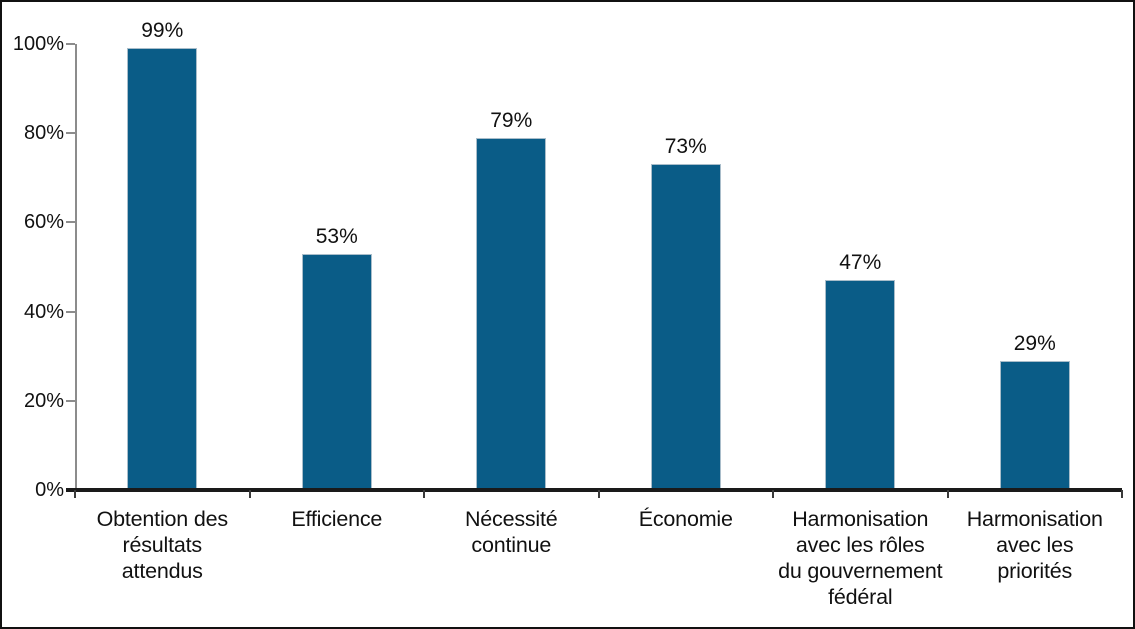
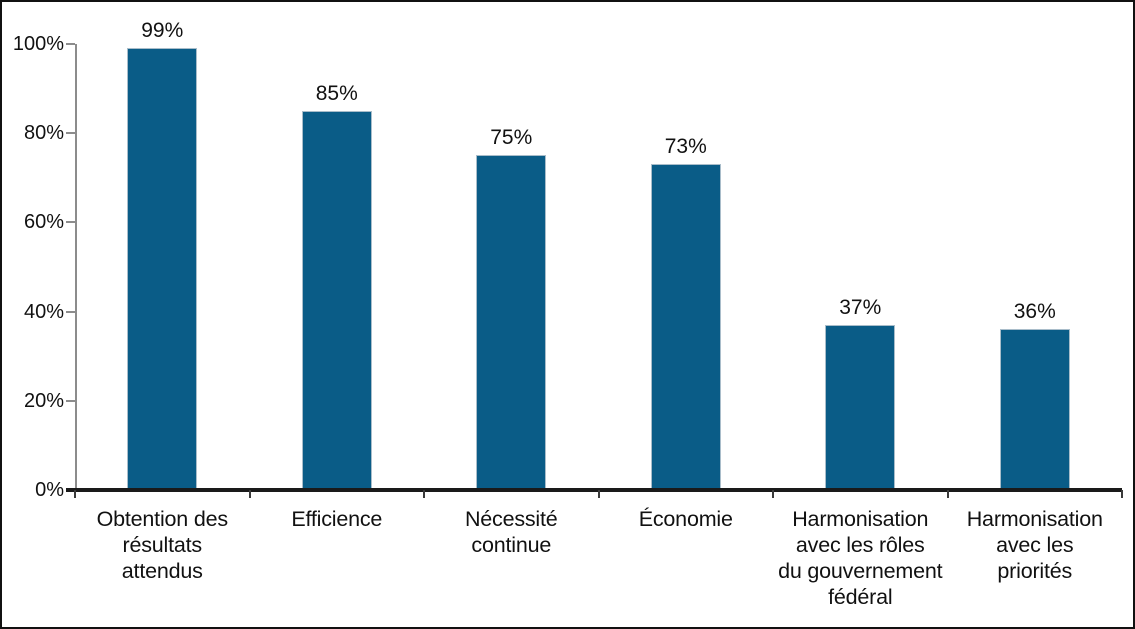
Efficience: 53% -> 85%
Nécessité continue: 79% -> 75%
Harmonisation avec les rôles du gouvernement fédéral: 47% -> 37%
Harmonisation avec les priorités: 29% -> 36%
